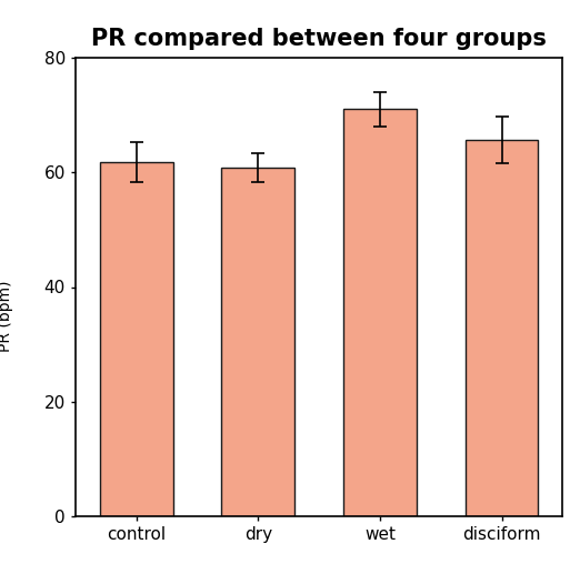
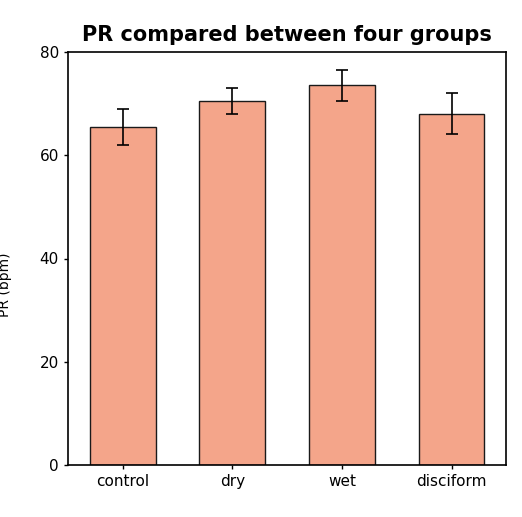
control: 61.8 -> 65.5
dry: 60.8 -> 70.5
wet: 71.0 -> 73.5
disciform: 65.6 -> 68.0
